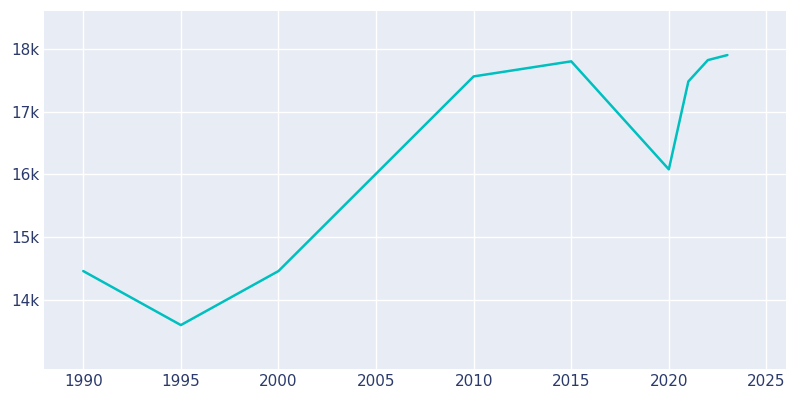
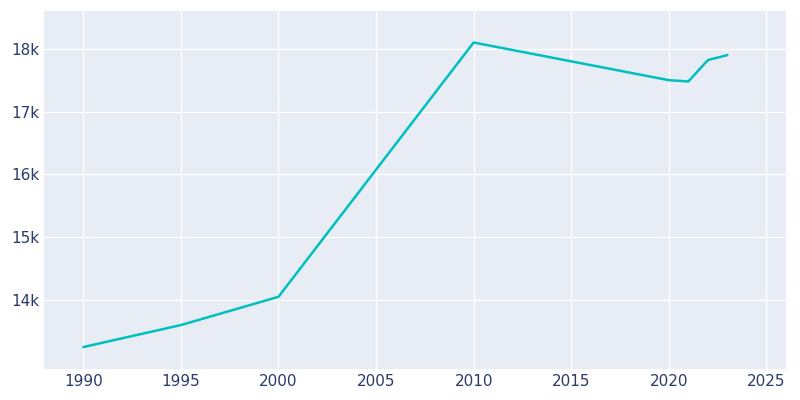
1990: 14.46k -> 13.25k
2000: 14.46k -> 14.05k
2010: 17.56k -> 18.10k
2020: 16.08k -> 17.50k
